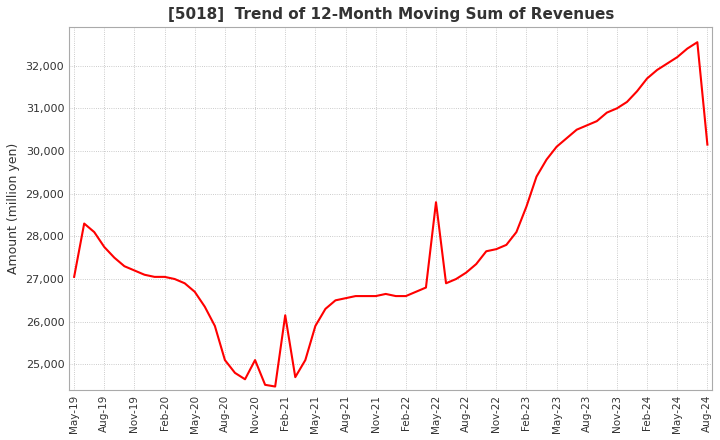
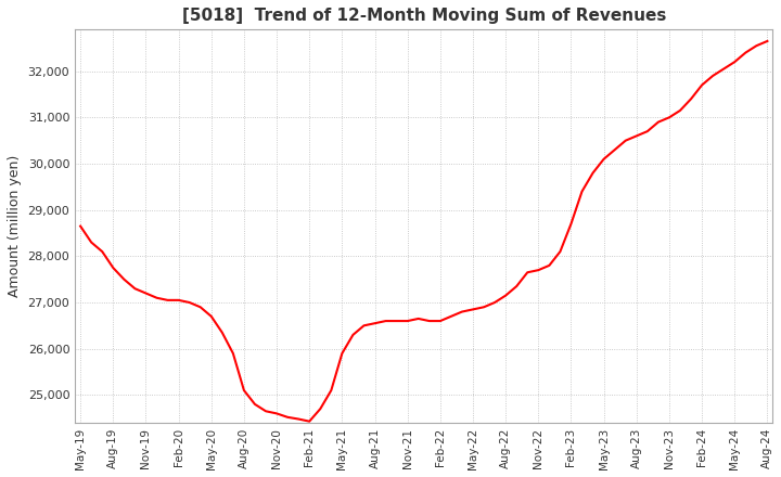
May-19: 27,050 -> 28,650
Nov-20: 25,100 -> 24,600
Feb-21: 26,150 -> 24,430
May-22: 28,800 -> 26,850
Aug-24: 30,150 -> 32,650
